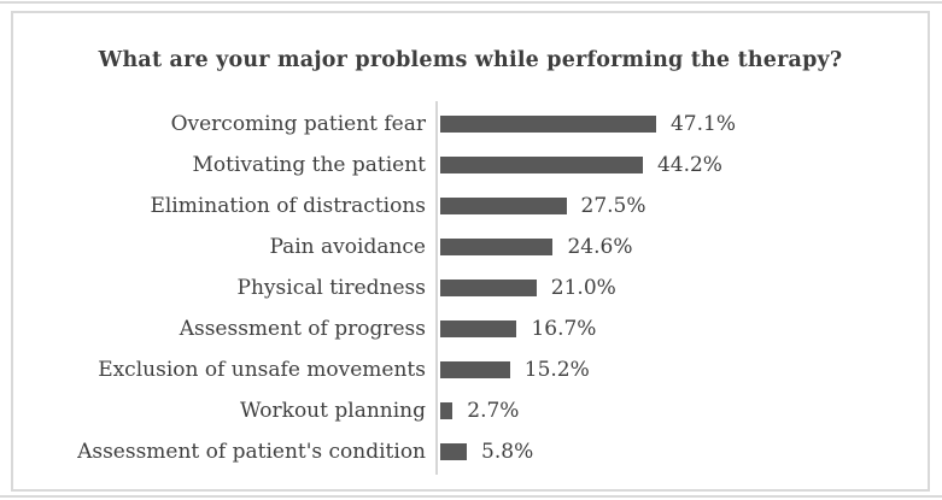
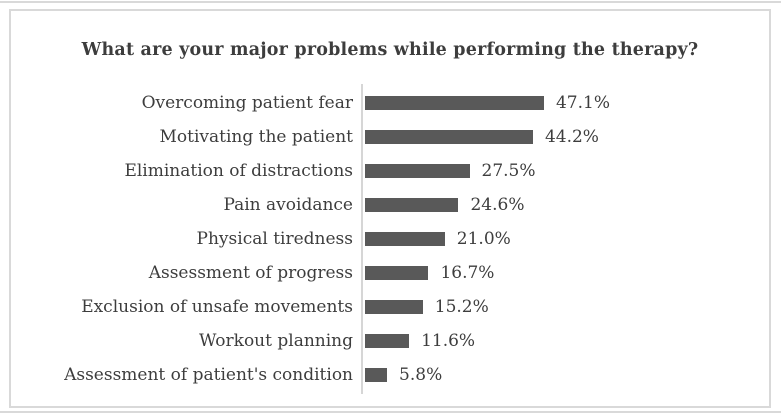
Workout planning: 2.7% -> 11.6%
